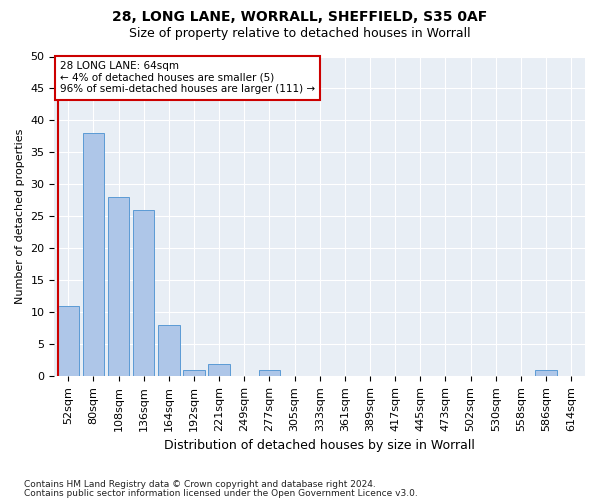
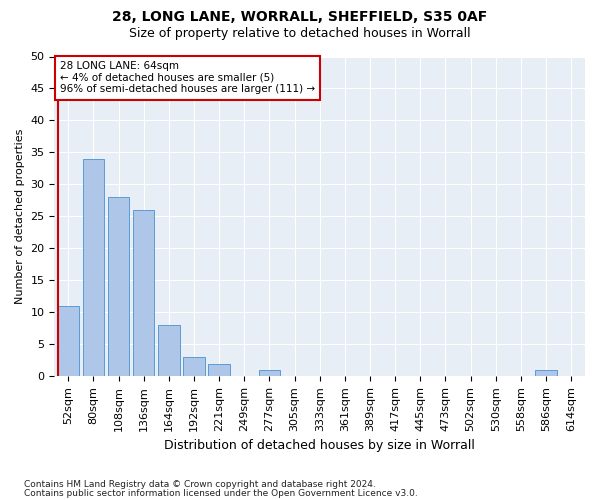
80sqm: 38 -> 34
192sqm: 1 -> 3
